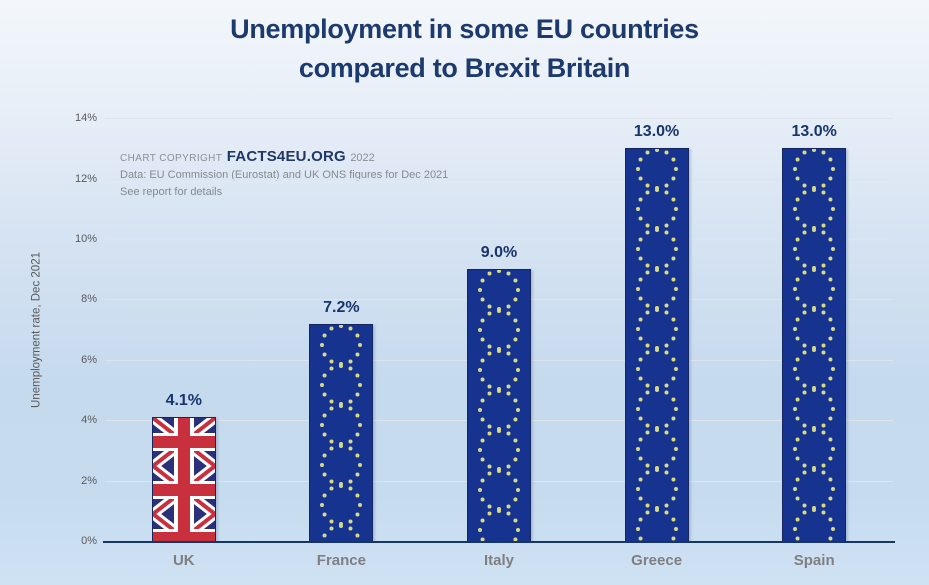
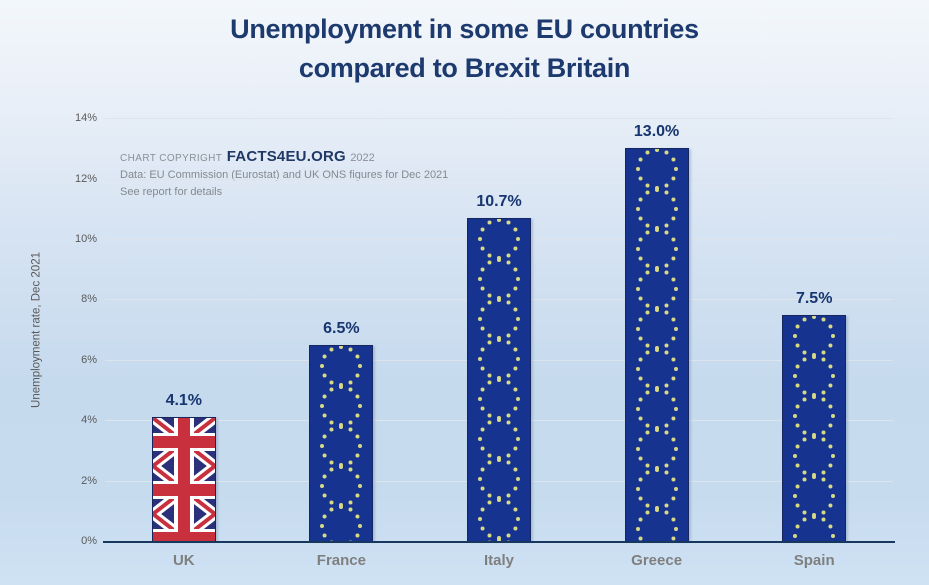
France: 7.2% -> 6.5%
Italy: 9.0% -> 10.7%
Spain: 13.0% -> 7.5%
